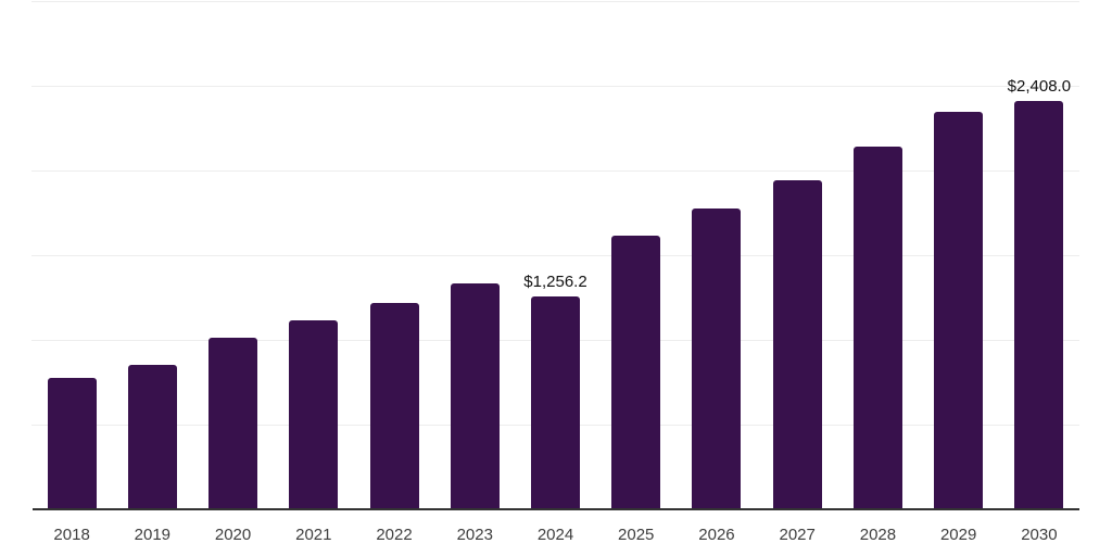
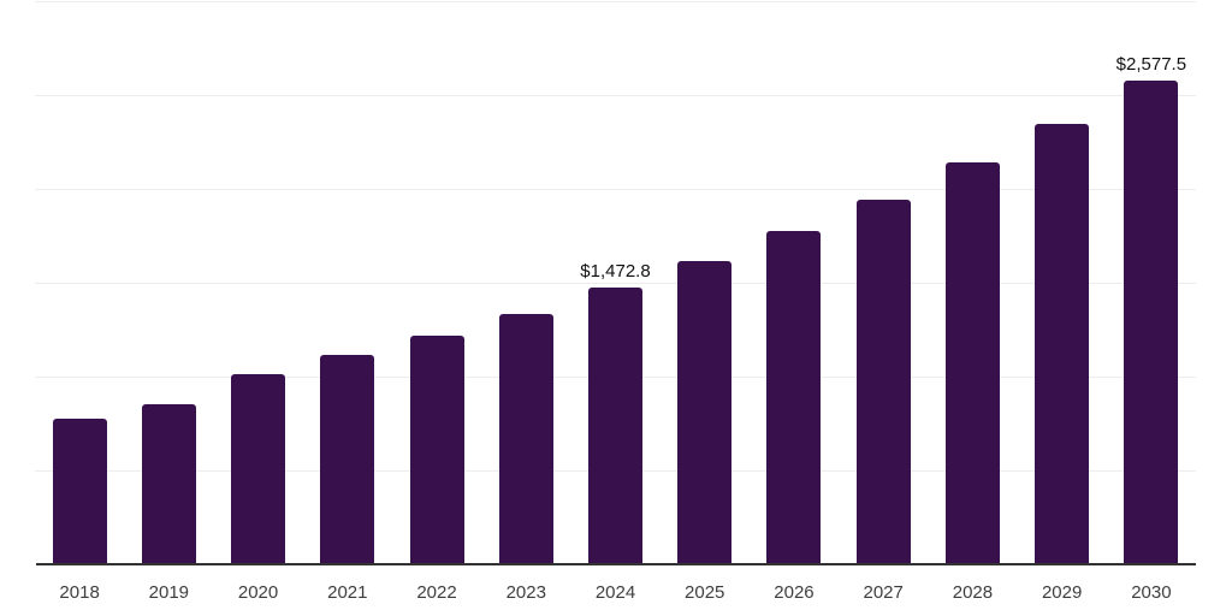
2024: $1,256.2 -> $1,472.8
2030: $2,408.0 -> $2,577.5
